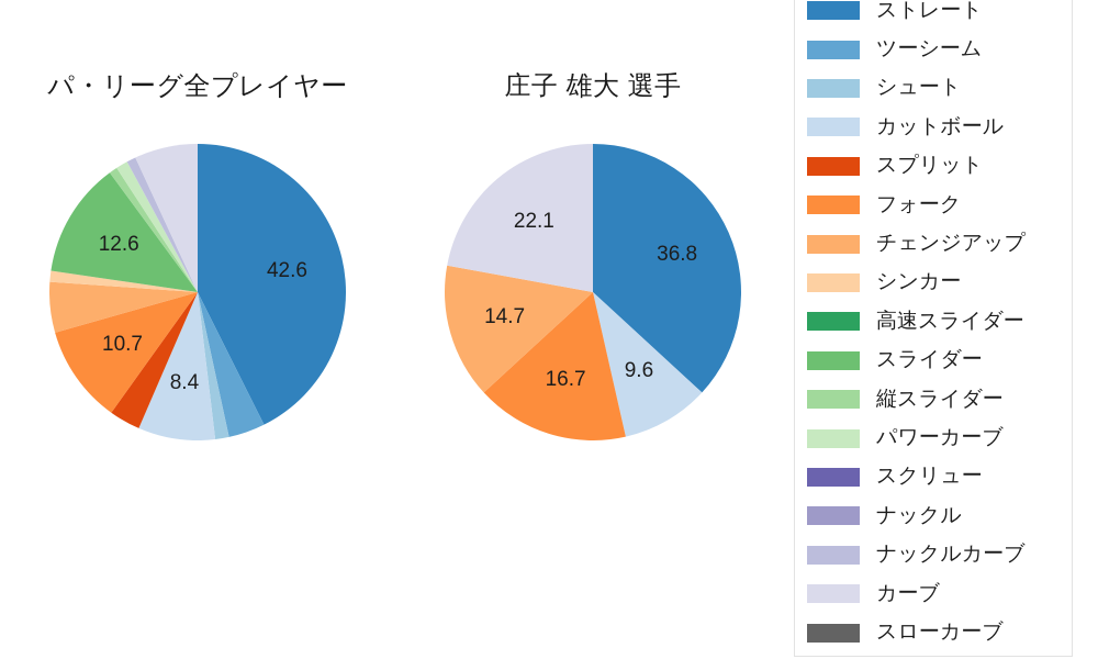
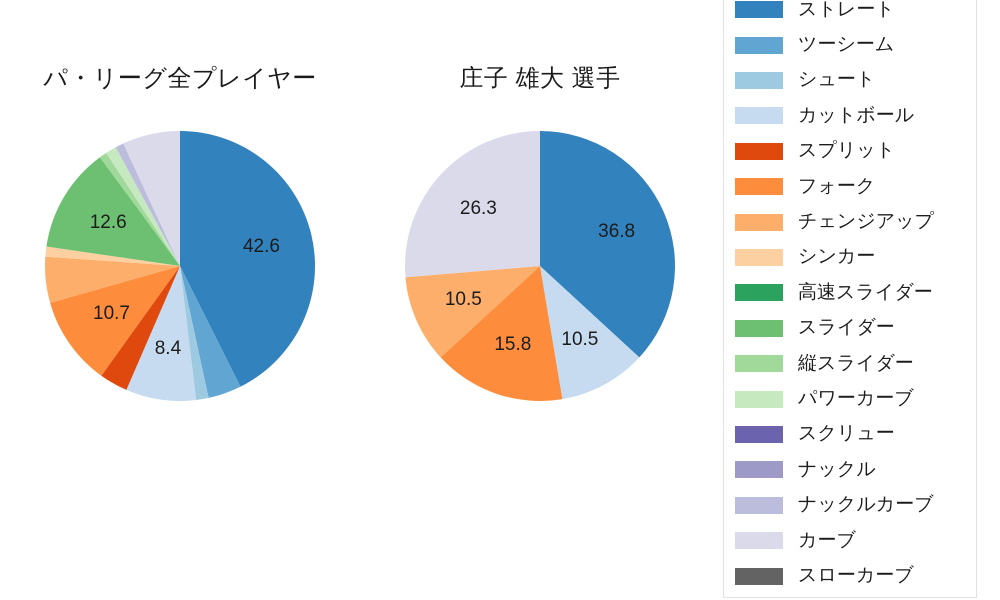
庄子 雄大 選手/カットボール: 9.6 -> 10.5
庄子 雄大 選手/フォーク: 16.7 -> 15.8
庄子 雄大 選手/チェンジアップ: 14.7 -> 10.5
庄子 雄大 選手/カーブ: 22.1 -> 26.3
